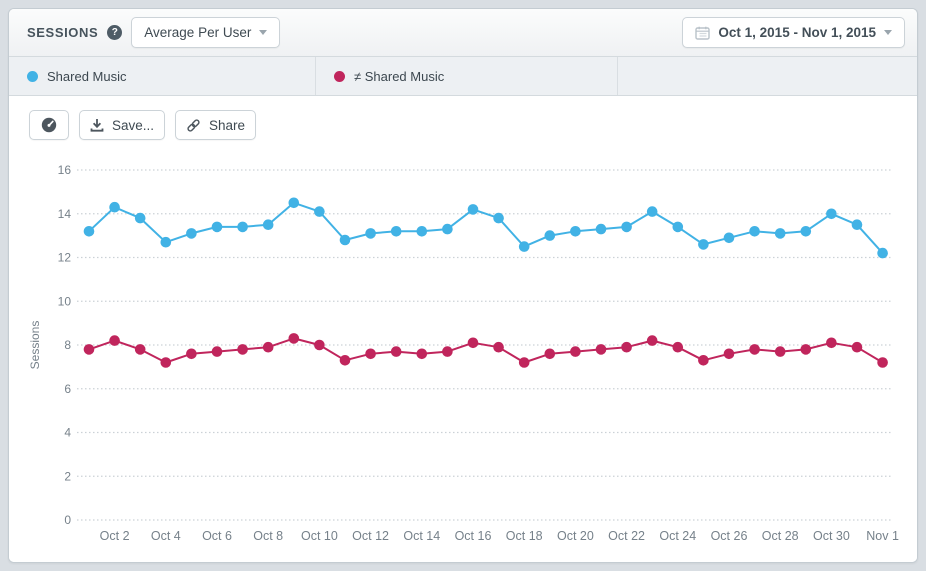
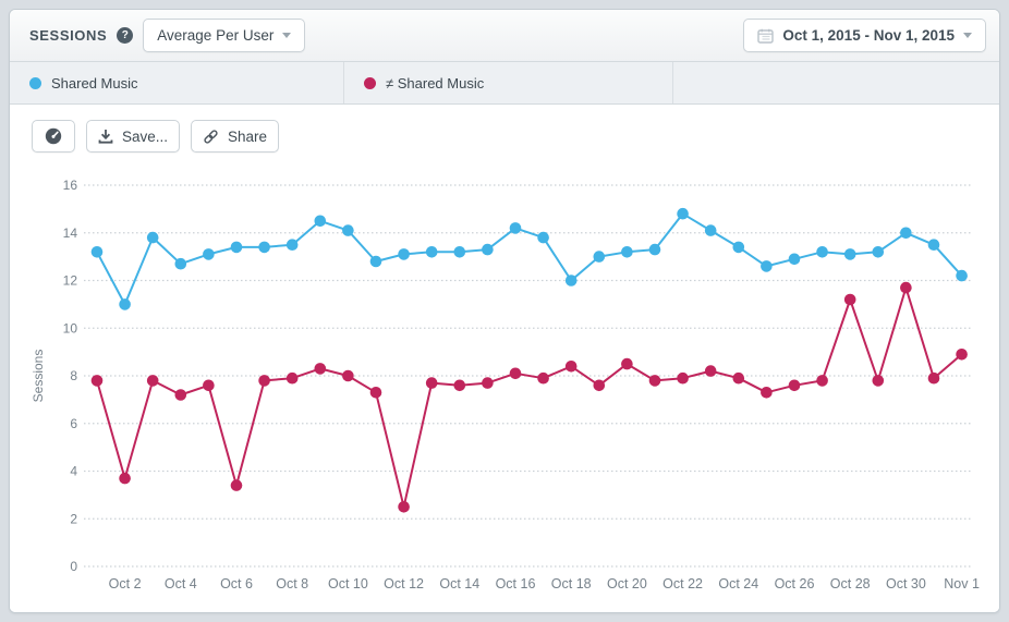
Shared Music/Oct 2: 14.3 -> 11.0
≠ Shared Music/Oct 2: 8.2 -> 3.7
≠ Shared Music/Oct 6: 7.7 -> 3.4
≠ Shared Music/Oct 12: 7.6 -> 2.5
Shared Music/Oct 18: 12.5 -> 12.0
≠ Shared Music/Oct 18: 7.2 -> 8.4
≠ Shared Music/Oct 20: 7.7 -> 8.5
Shared Music/Oct 22: 13.4 -> 14.8
≠ Shared Music/Oct 28: 7.7 -> 11.2
≠ Shared Music/Oct 30: 8.1 -> 11.7
≠ Shared Music/Nov 1: 7.2 -> 8.9
